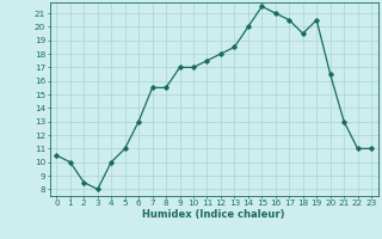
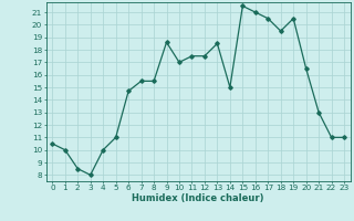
6: 13.0 -> 14.7
9: 17.0 -> 18.6
12: 18.0 -> 17.5
14: 20.0 -> 15.0
